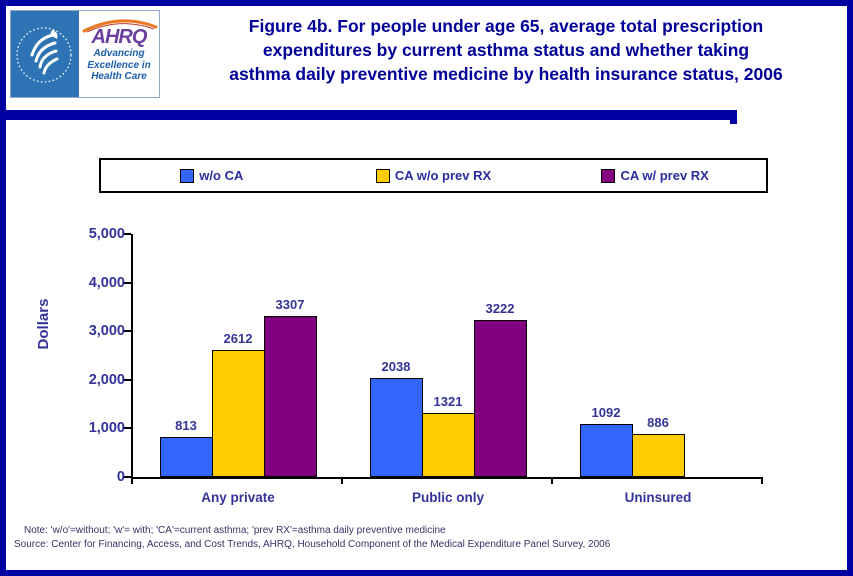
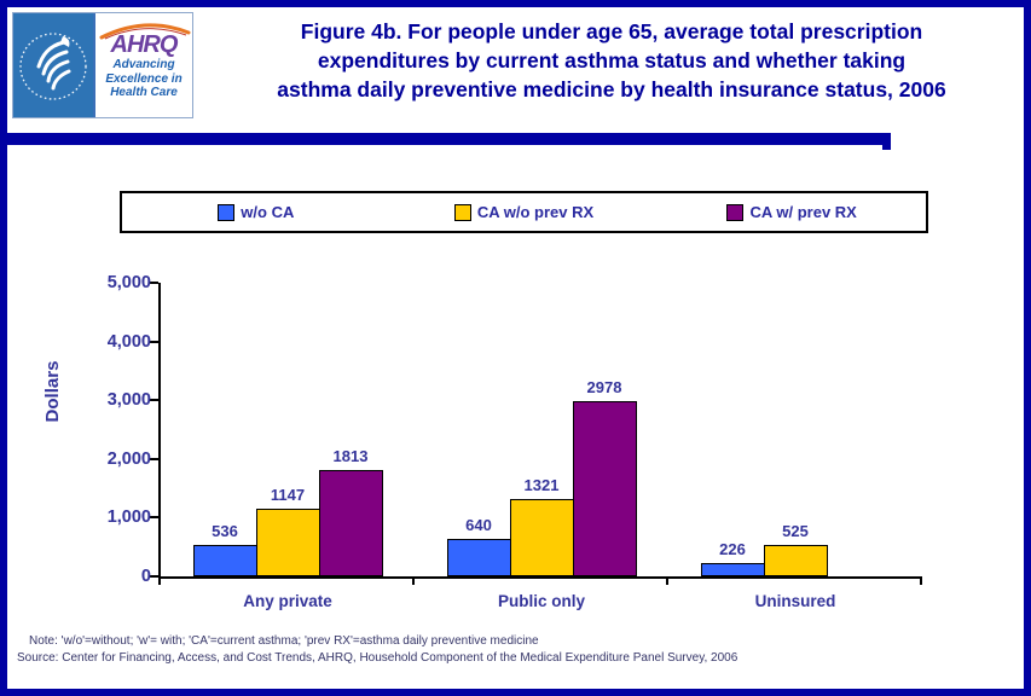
w/o CA/Any private: 813 -> 536
CA w/o prev RX/Any private: 2612 -> 1147
CA w/ prev RX/Any private: 3307 -> 1813
w/o CA/Public only: 2038 -> 640
CA w/ prev RX/Public only: 3222 -> 2978
w/o CA/Uninsured: 1092 -> 226
CA w/o prev RX/Uninsured: 886 -> 525
